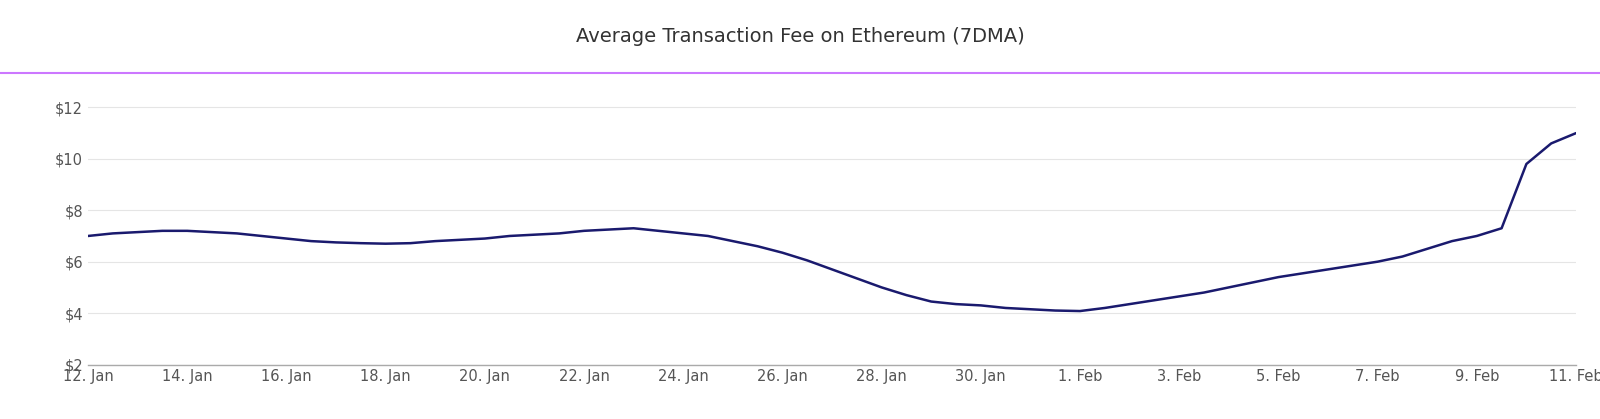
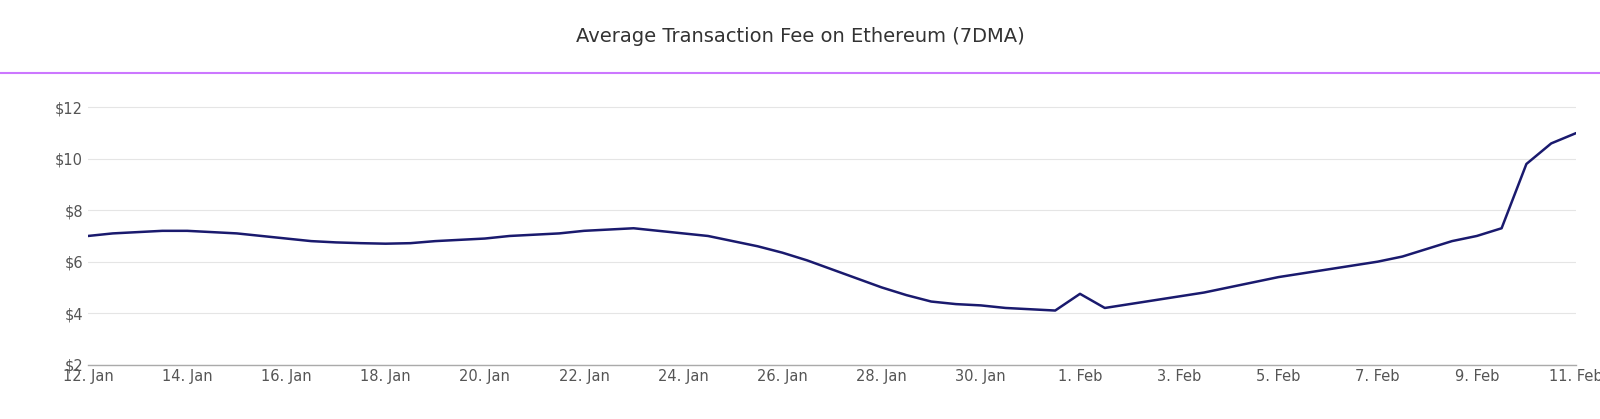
1. Feb: $4.08 -> $4.75
